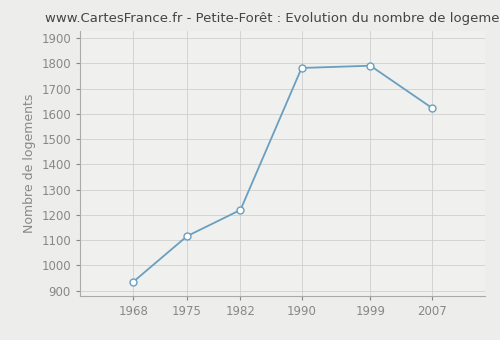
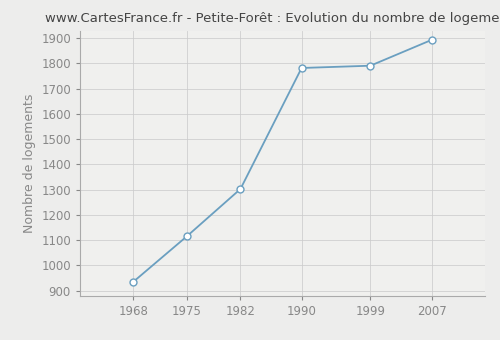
1982: 1220 -> 1303
2007: 1625 -> 1893
